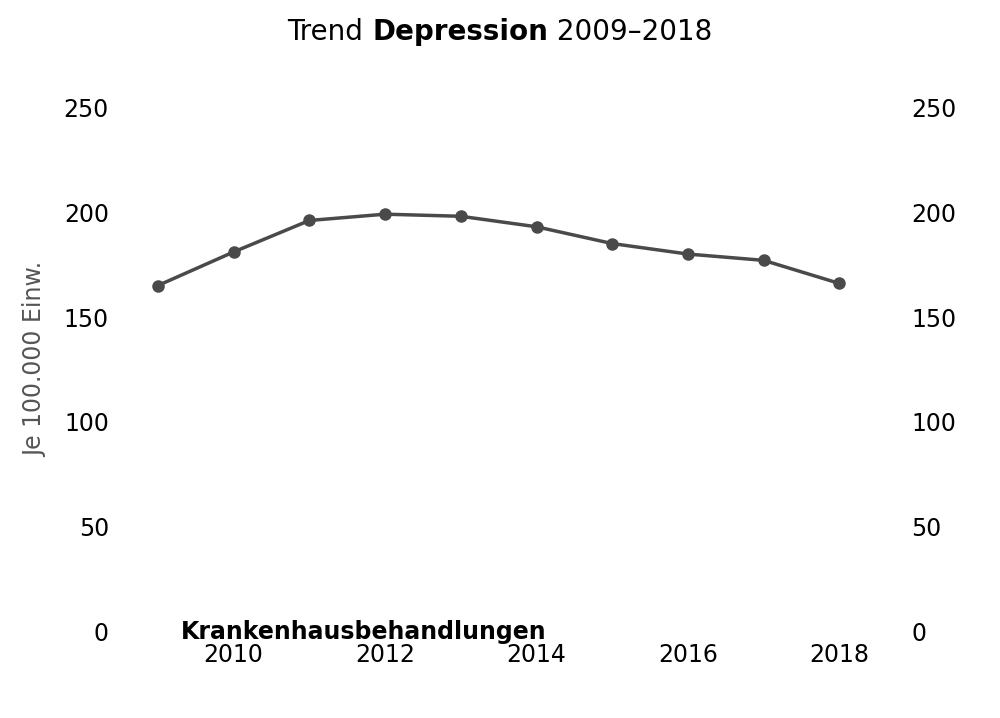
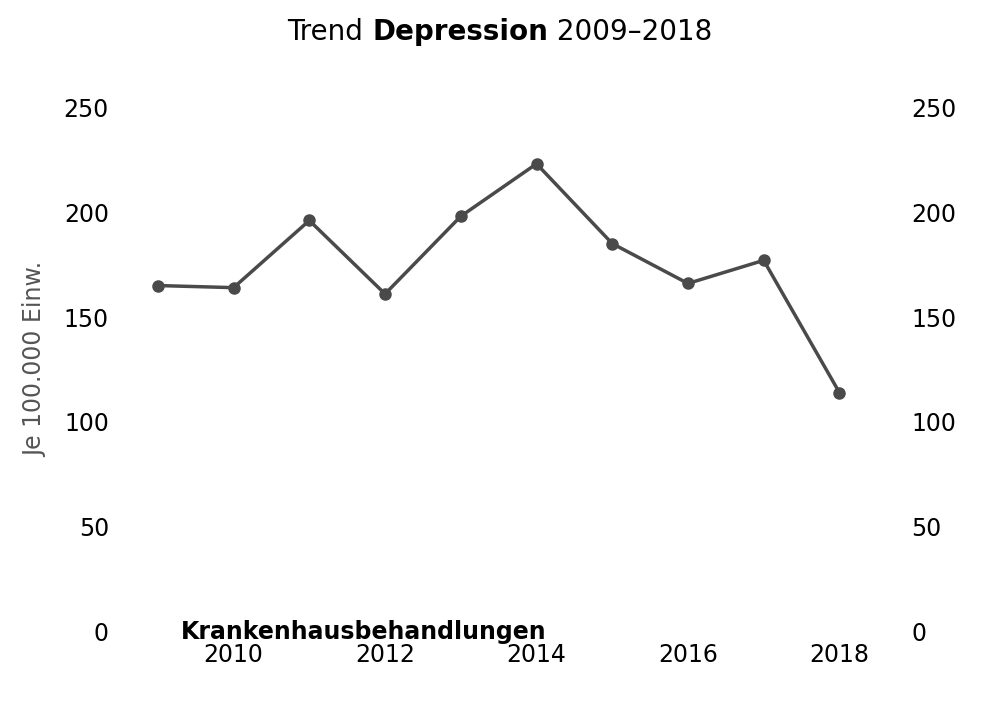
2010: 181 -> 164
2012: 199 -> 161
2014: 193 -> 223
2016: 180 -> 166
2018: 166 -> 114
